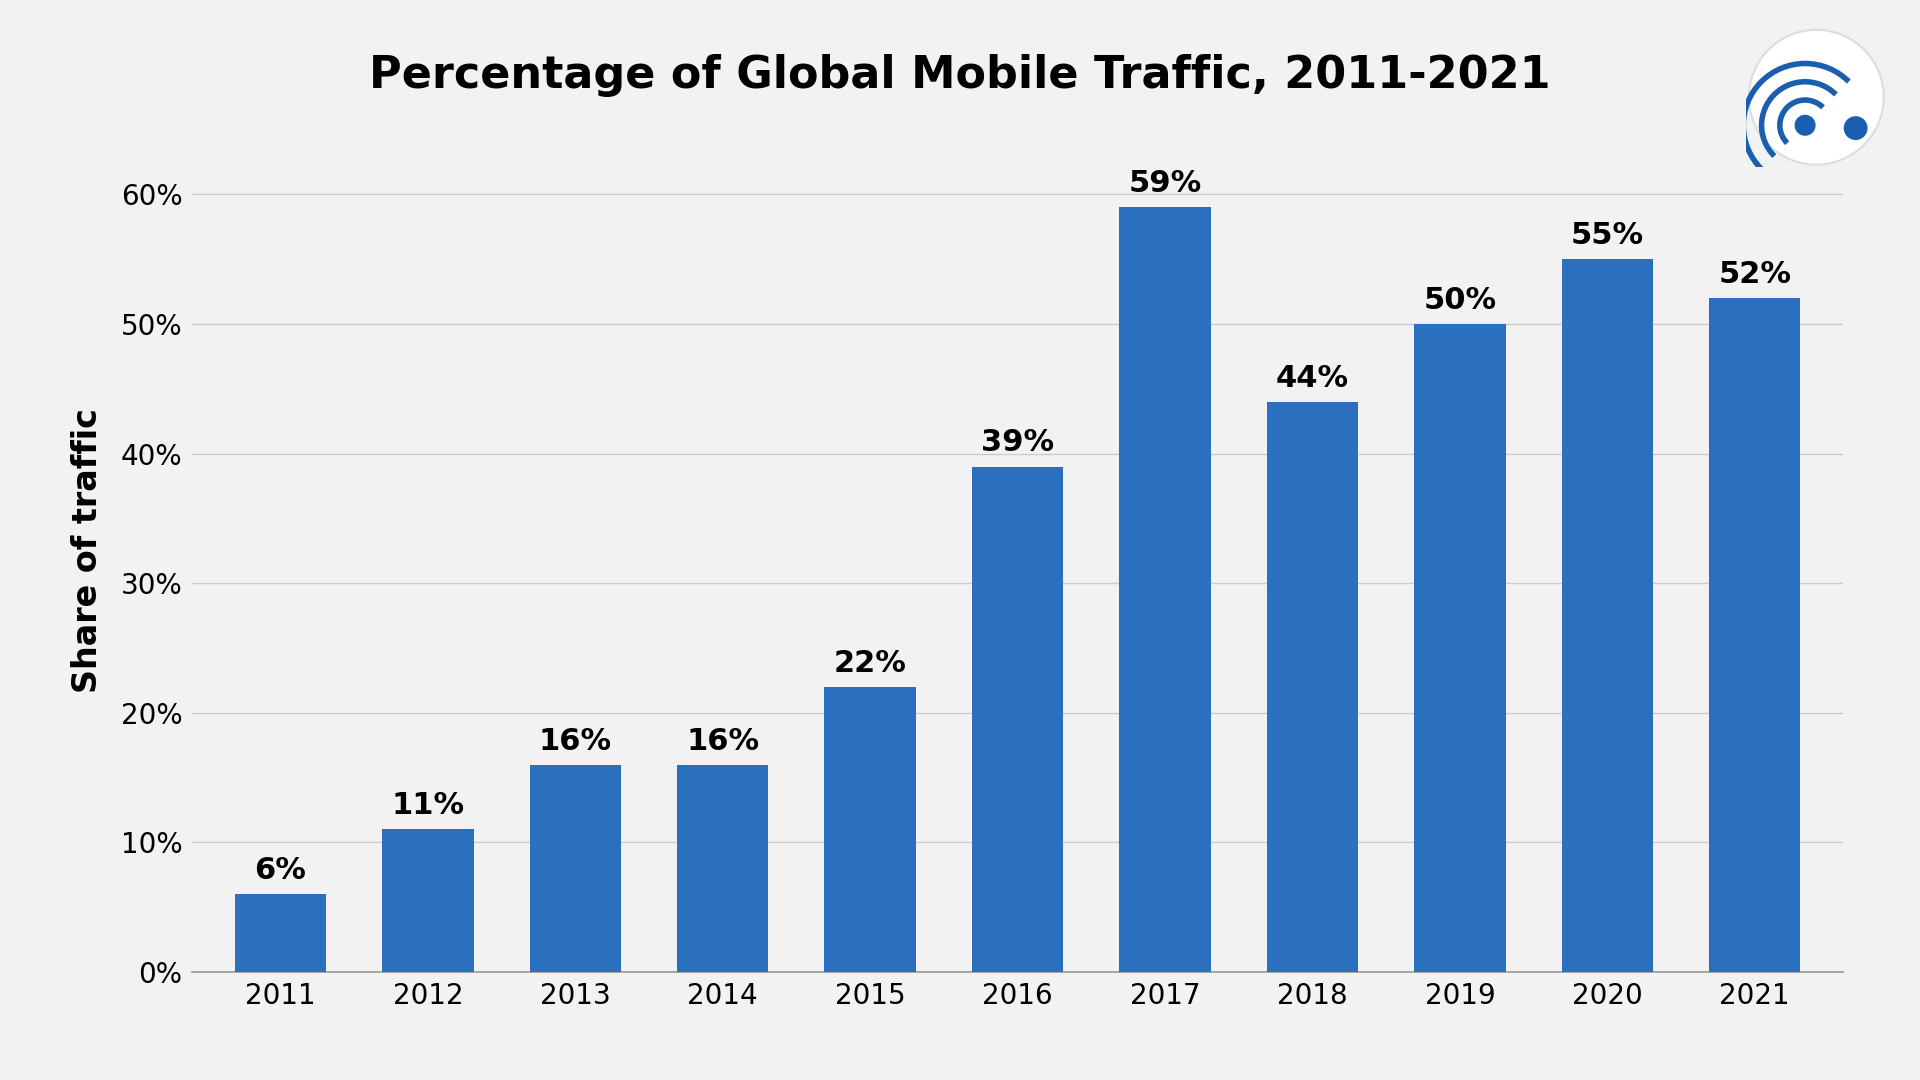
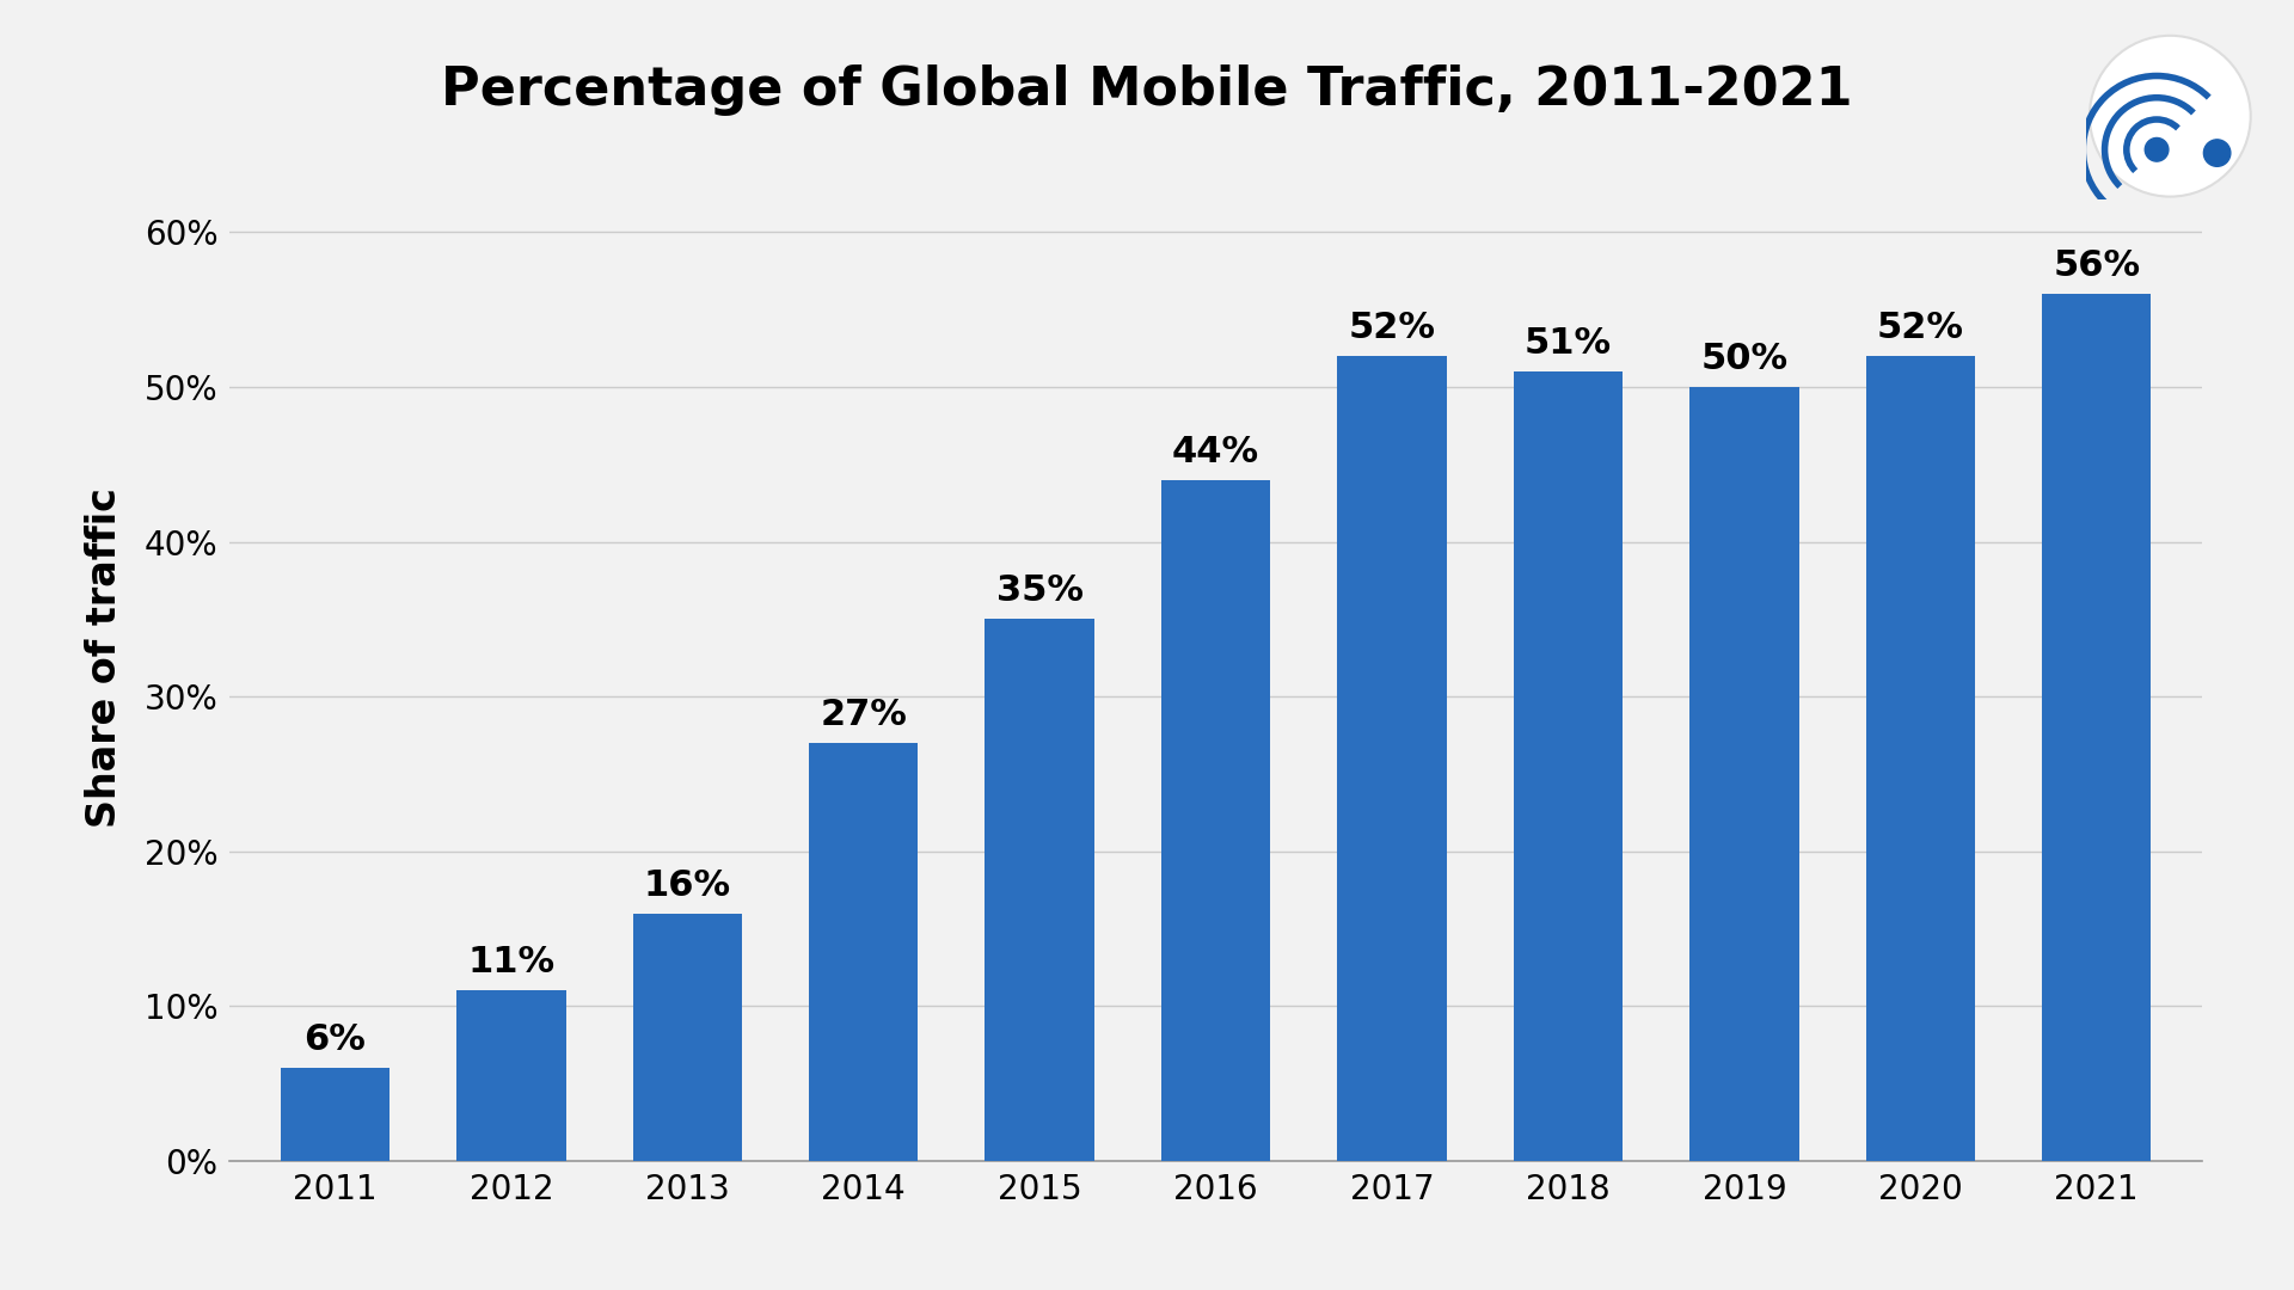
2014: 16% -> 27%
2015: 22% -> 35%
2016: 39% -> 44%
2017: 59% -> 52%
2018: 44% -> 51%
2020: 55% -> 52%
2021: 52% -> 56%
